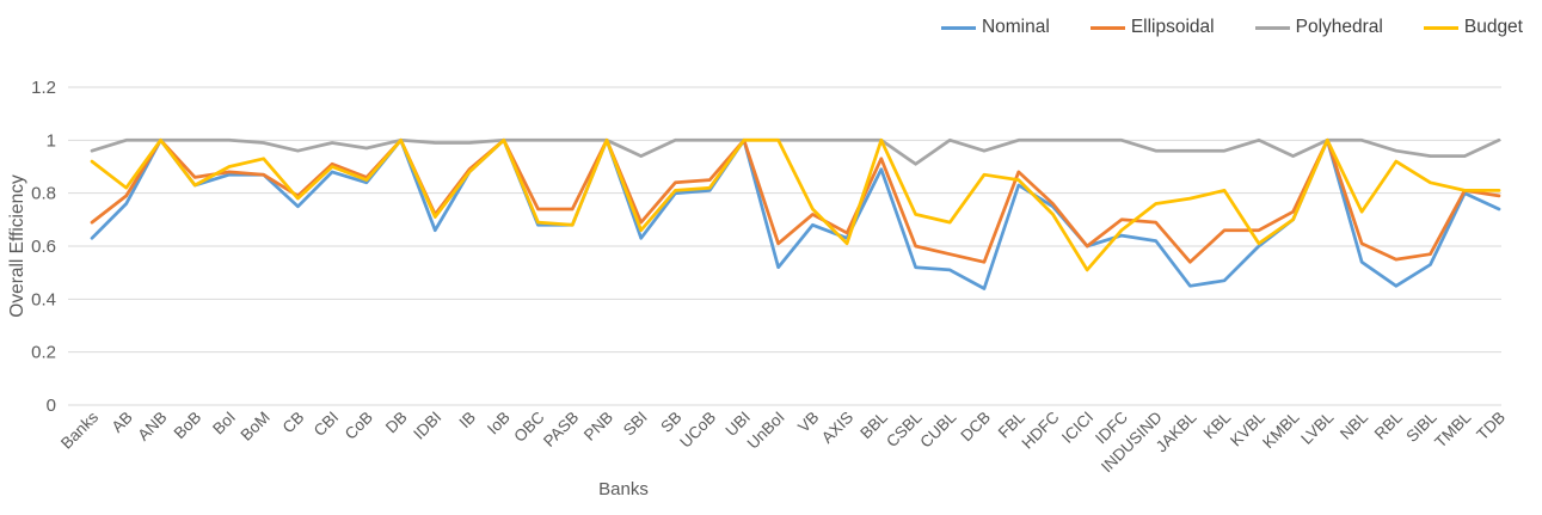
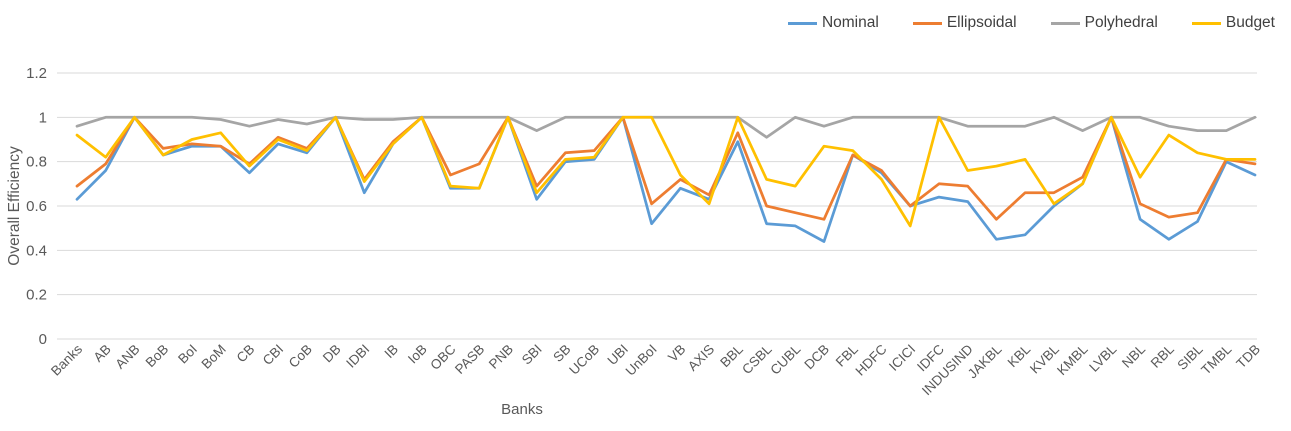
Ellipsoidal/PASB: 0.74 -> 0.79
Ellipsoidal/FBL: 0.88 -> 0.83
Budget/IDFC: 0.66 -> 1.00
